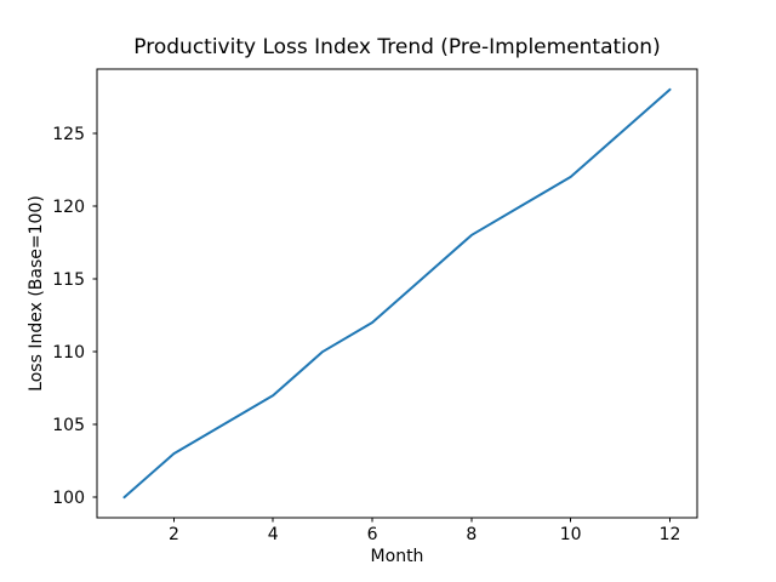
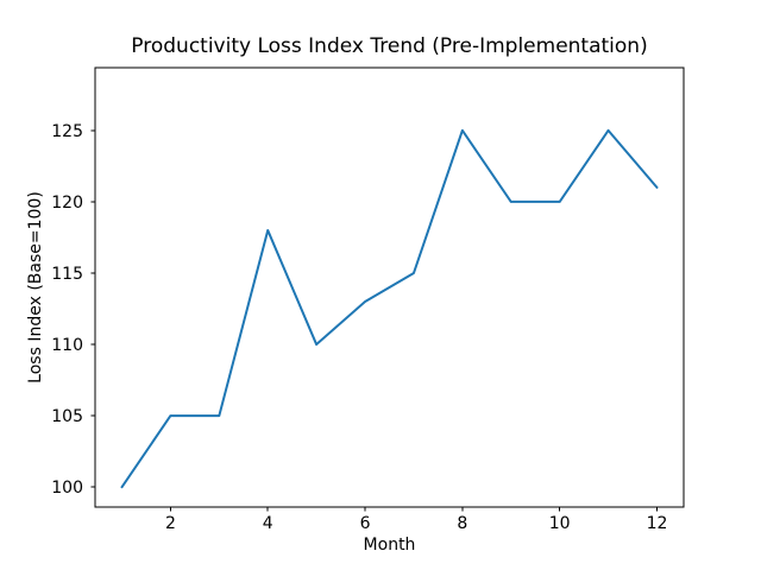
2: 103 -> 105
4: 107 -> 118
6: 112 -> 113
8: 118 -> 125
10: 122 -> 120
12: 128 -> 121
